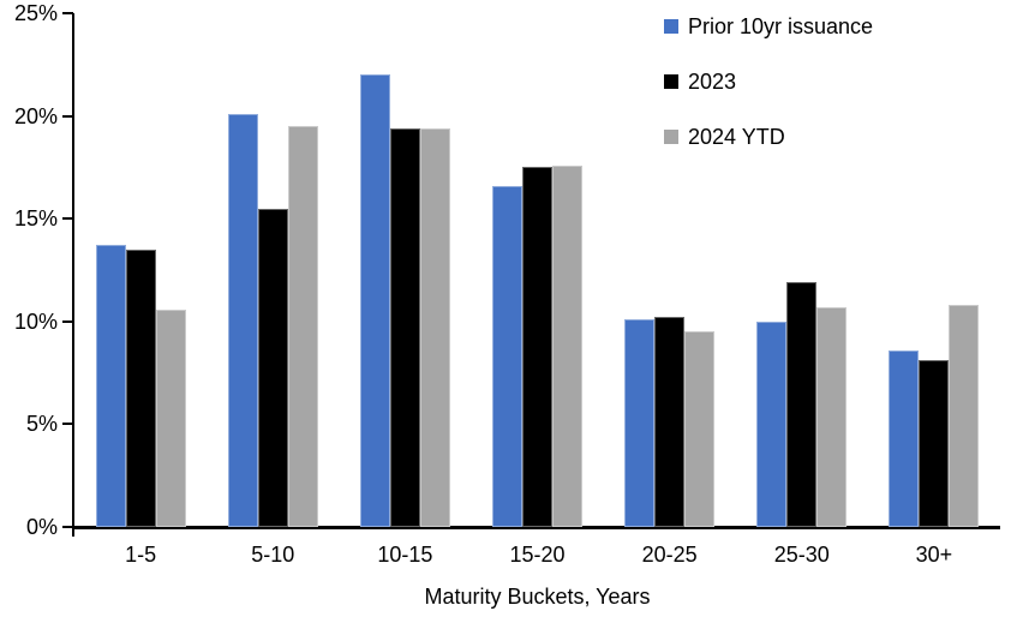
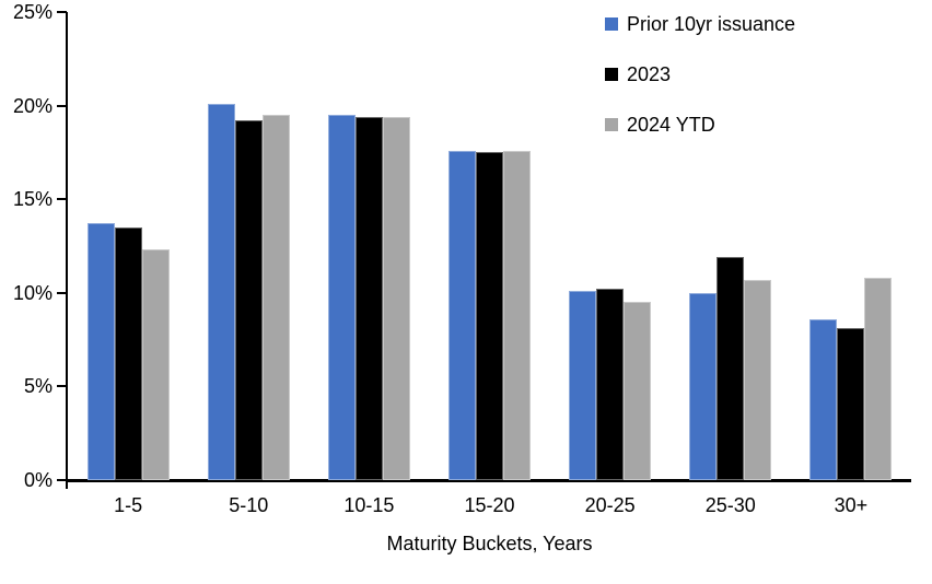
2024 YTD/1-5: 10.6% -> 12.3%
2023/5-10: 15.5% -> 19.2%
Prior 10yr issuance/10-15: 22.0% -> 19.5%
Prior 10yr issuance/15-20: 16.6% -> 17.6%
